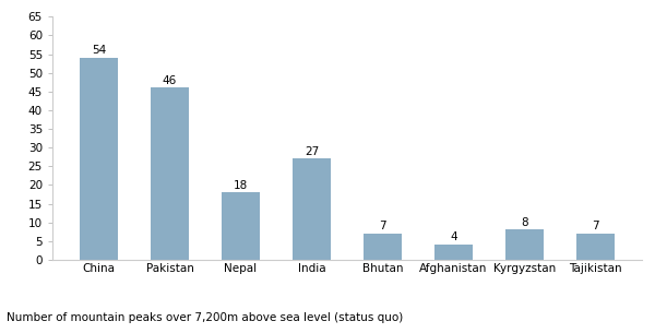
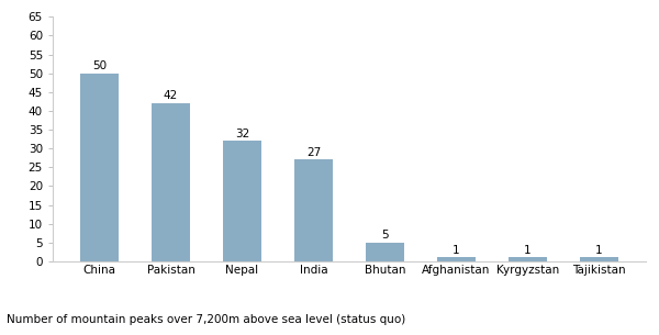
China: 54 -> 50
Pakistan: 46 -> 42
Nepal: 18 -> 32
Bhutan: 7 -> 5
Afghanistan: 4 -> 1
Kyrgyzstan: 8 -> 1
Tajikistan: 7 -> 1
